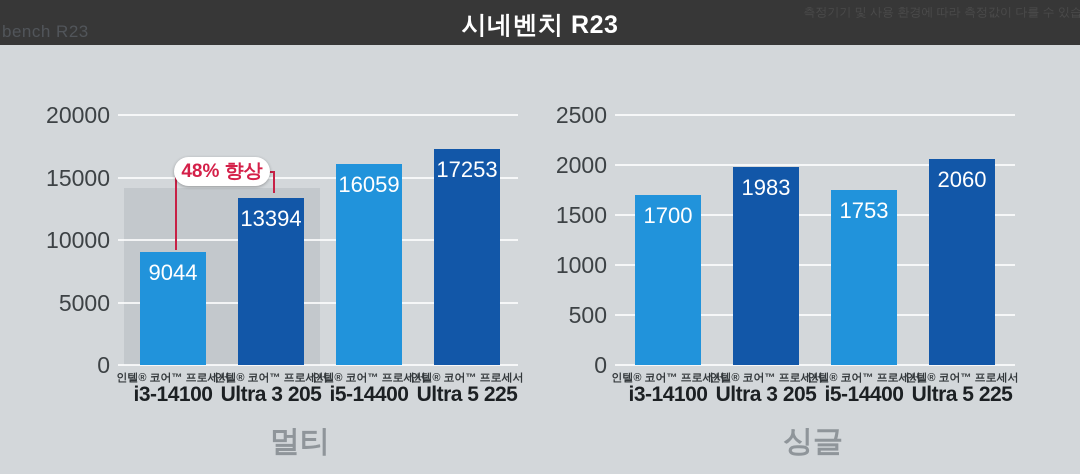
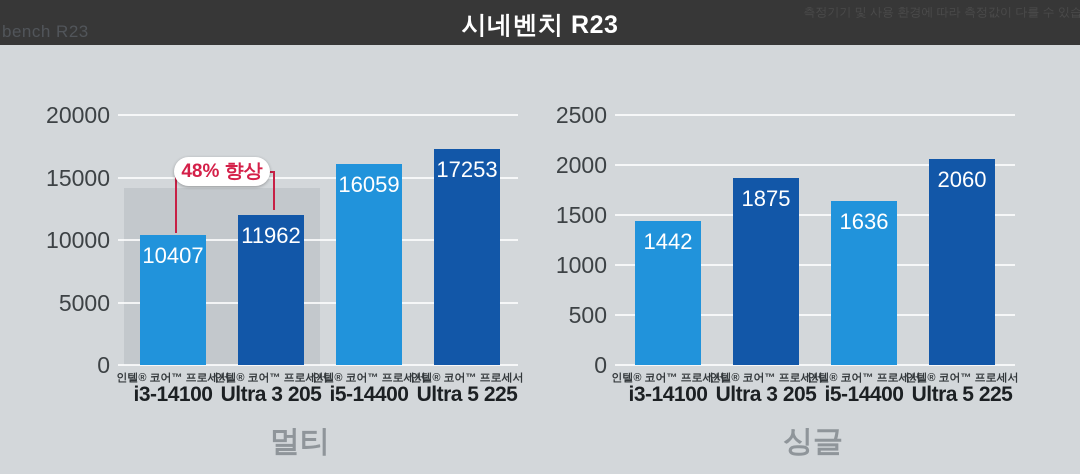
멀티/i3-14100: 9044 -> 10407
멀티/Ultra 3 205: 13394 -> 11962
싱글/i3-14100: 1700 -> 1442
싱글/Ultra 3 205: 1983 -> 1875
싱글/i5-14400: 1753 -> 1636
